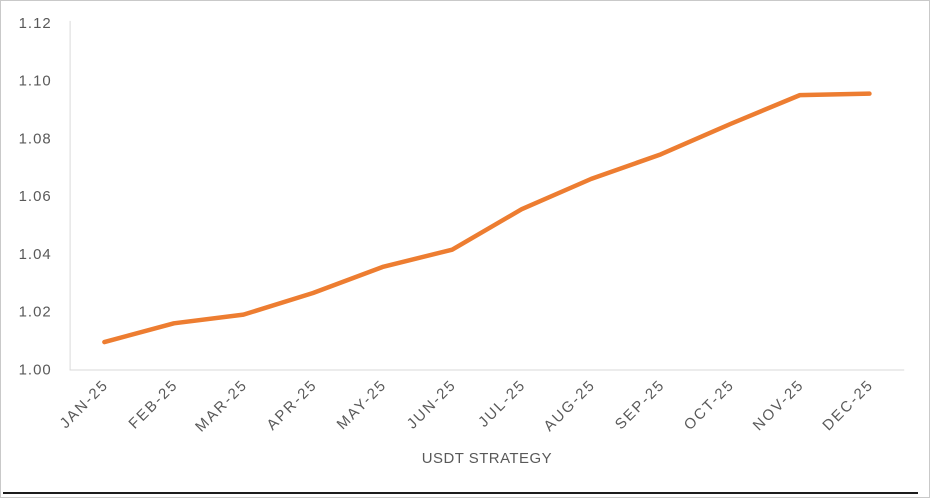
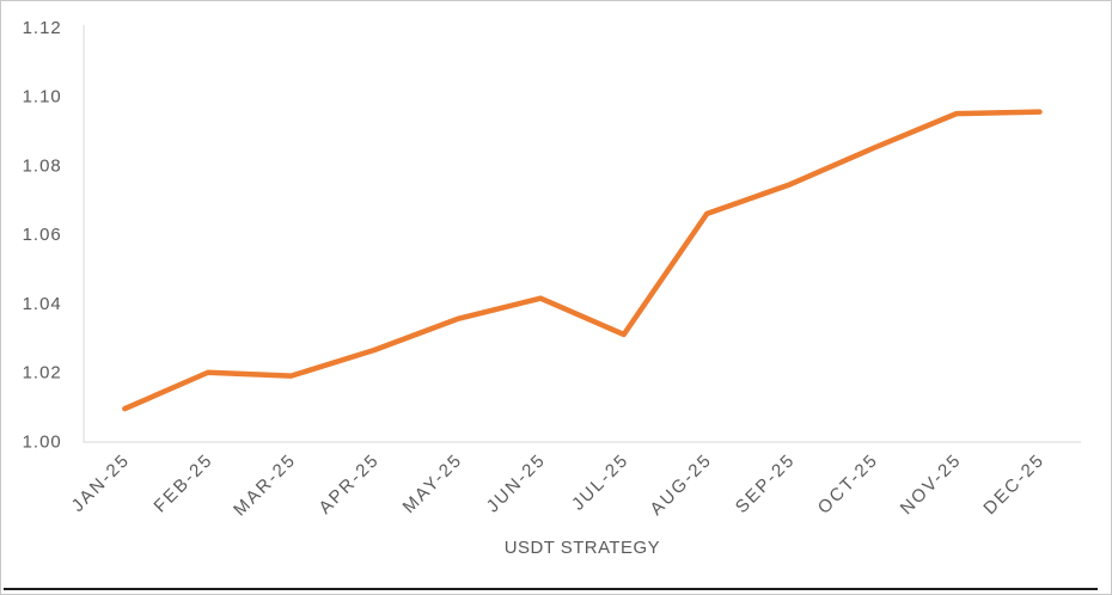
FEB-25: 1.016 -> 1.020
JUL-25: 1.056 -> 1.031
